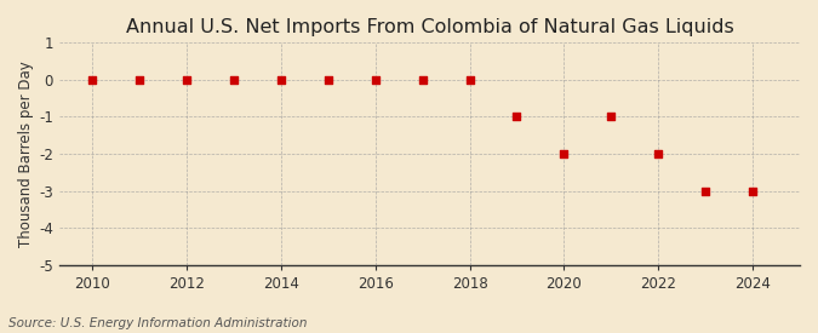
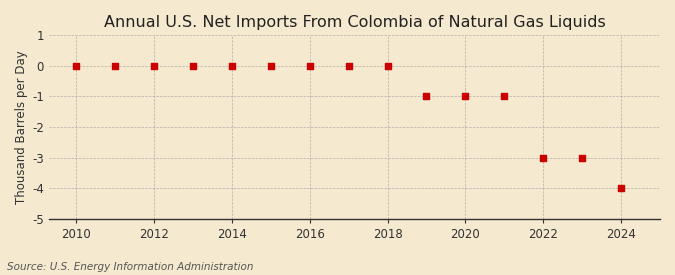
2020: -2 -> -1
2022: -2 -> -3
2024: -3 -> -4
